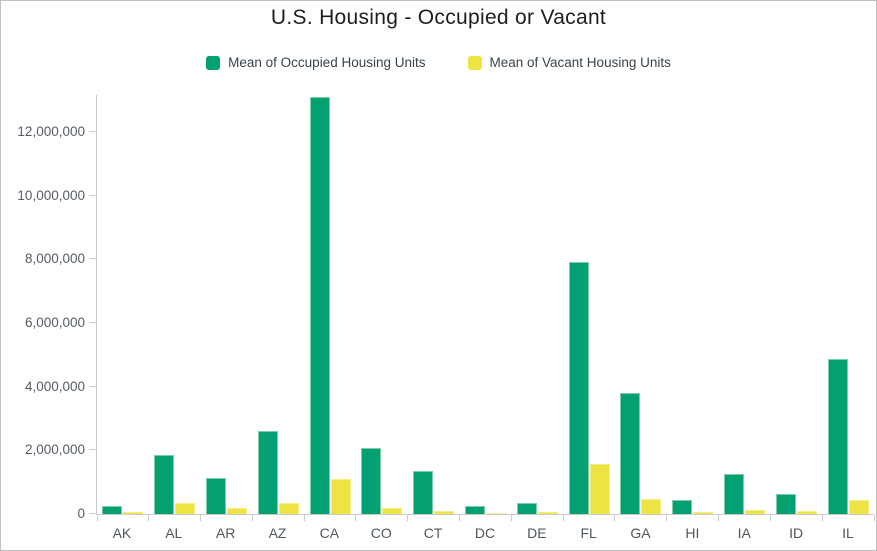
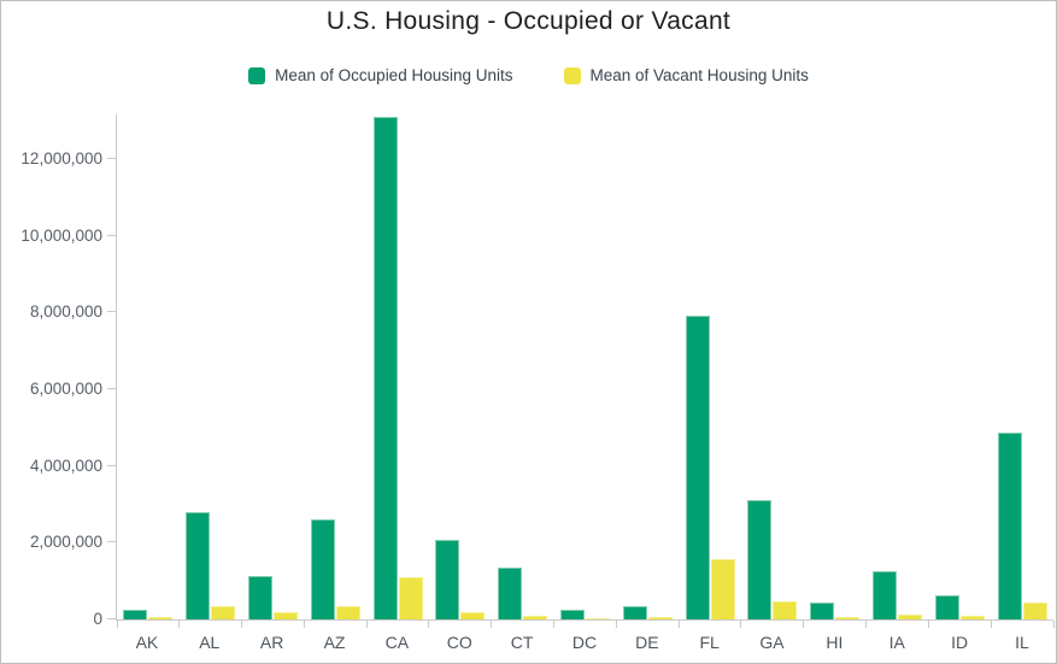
Mean of Occupied Housing Units/AL: 1800000 -> 2800000
Mean of Occupied Housing Units/GA: 3800000 -> 3100000
